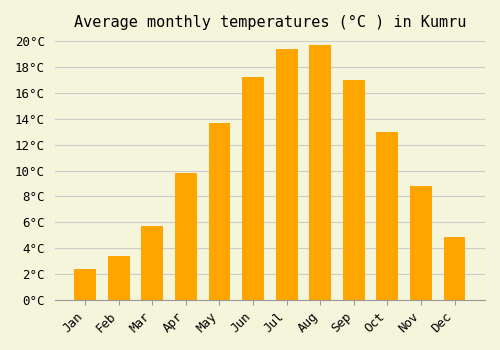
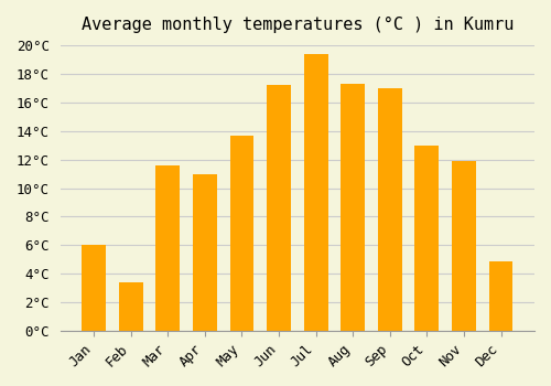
Jan: 2.4°C -> 6.0°C
Mar: 5.7°C -> 11.6°C
Apr: 9.8°C -> 11.0°C
Aug: 19.7°C -> 17.3°C
Nov: 8.8°C -> 11.9°C
